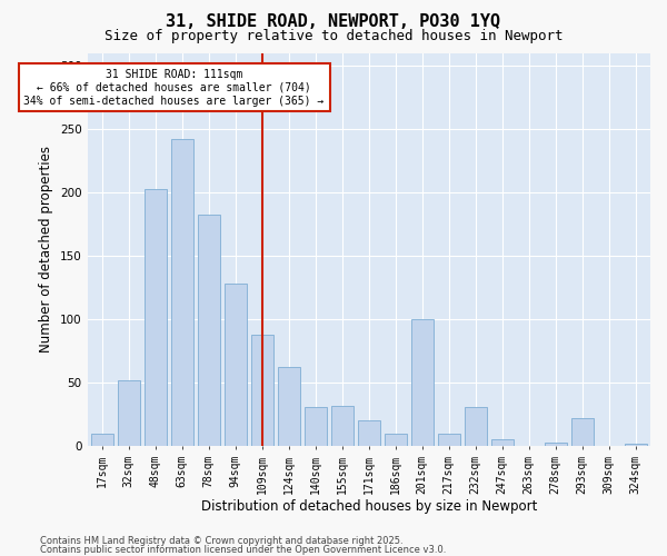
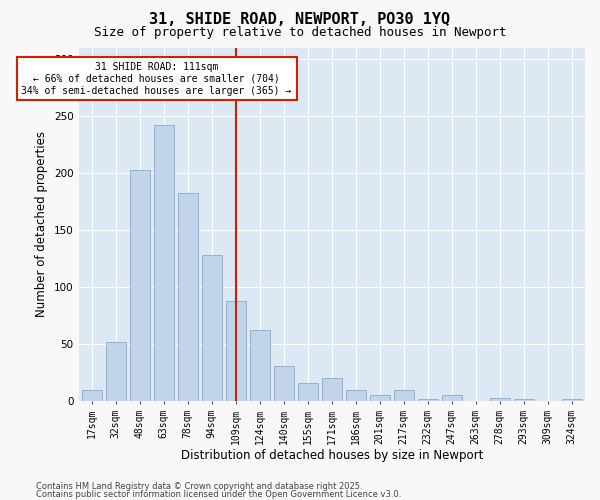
155sqm: 32 -> 16
201sqm: 100 -> 5
232sqm: 31 -> 2
293sqm: 22 -> 2
